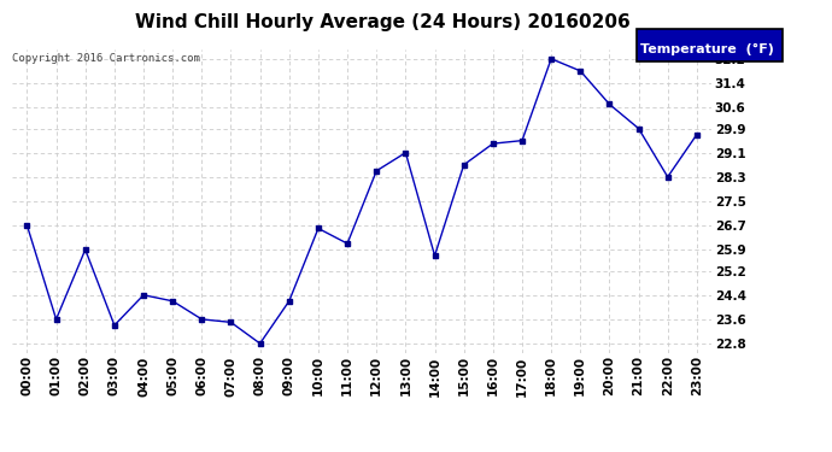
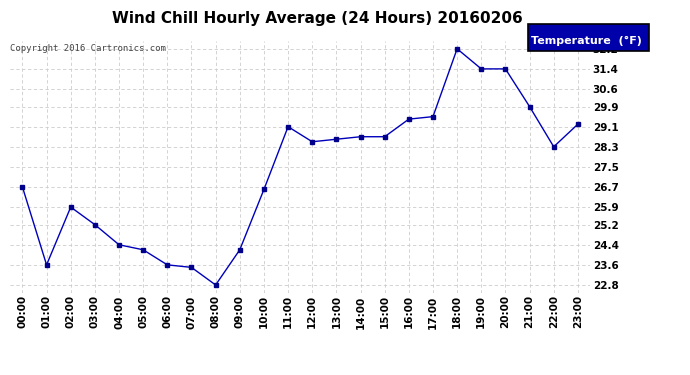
03:00: 23.4 -> 25.2
11:00: 26.1 -> 29.1
13:00: 29.1 -> 28.6
14:00: 25.7 -> 28.7
19:00: 31.8 -> 31.4
20:00: 30.7 -> 31.4
23:00: 29.7 -> 29.2
